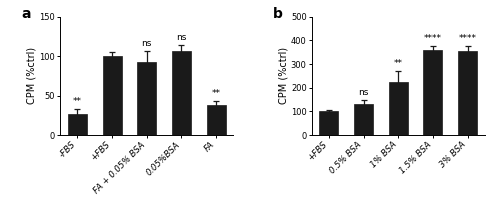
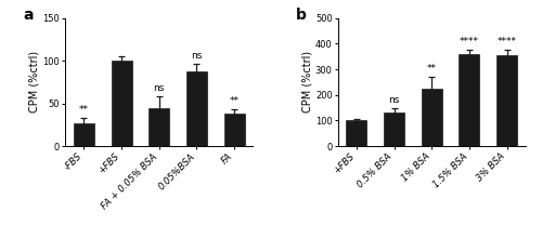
FA + 0.05% BSA: 93 -> 44
0.05%BSA: 106 -> 88
